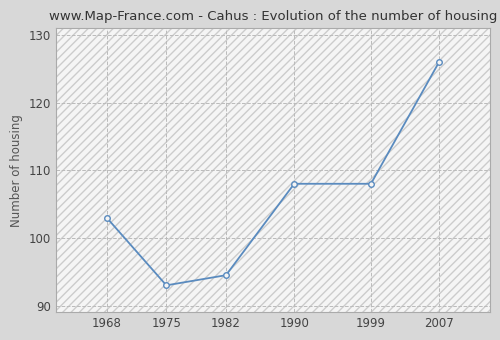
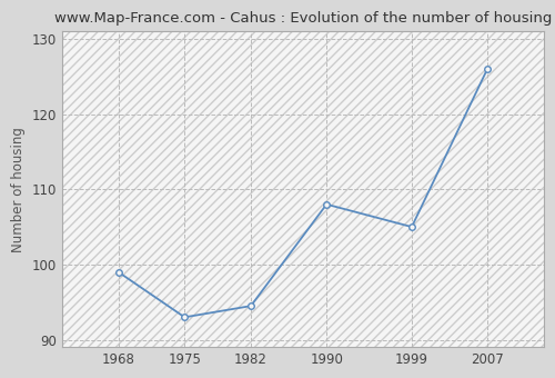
1968: 103.0 -> 99.0
1999: 108.0 -> 105.0
